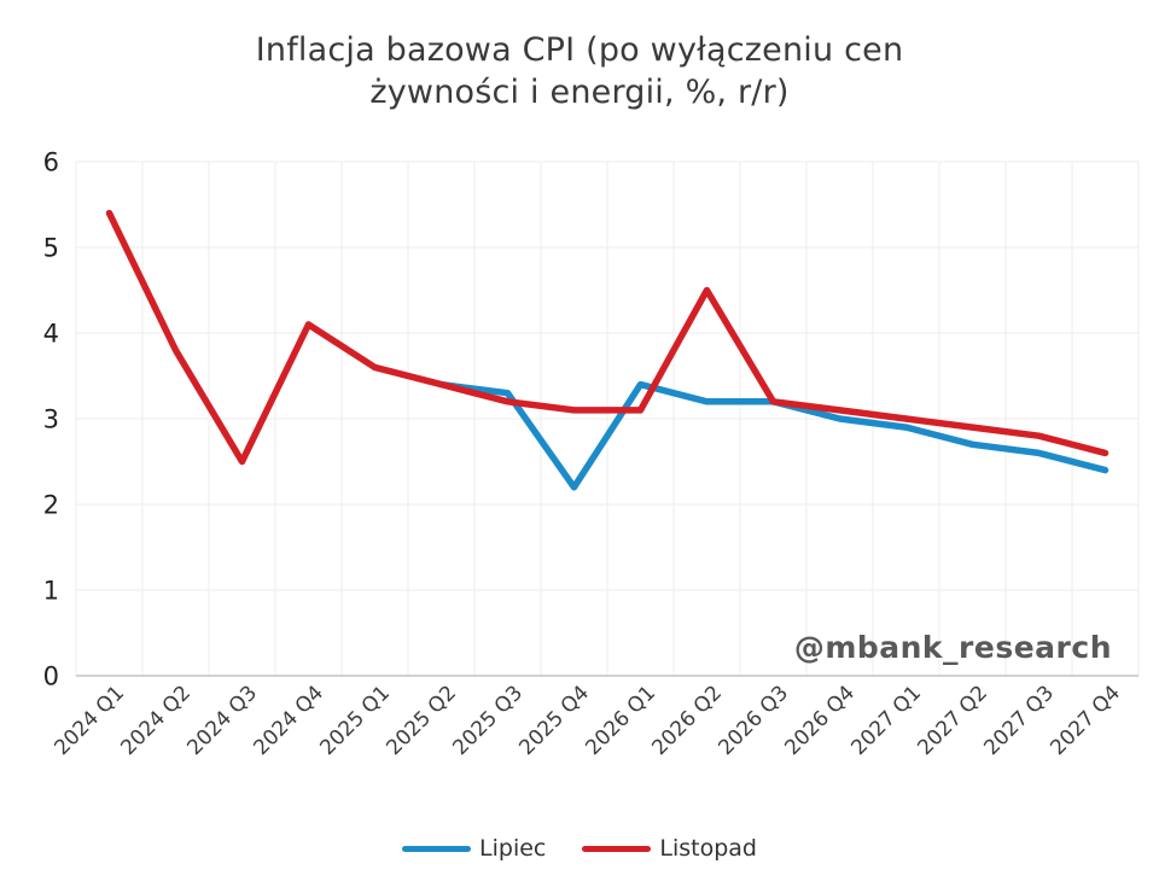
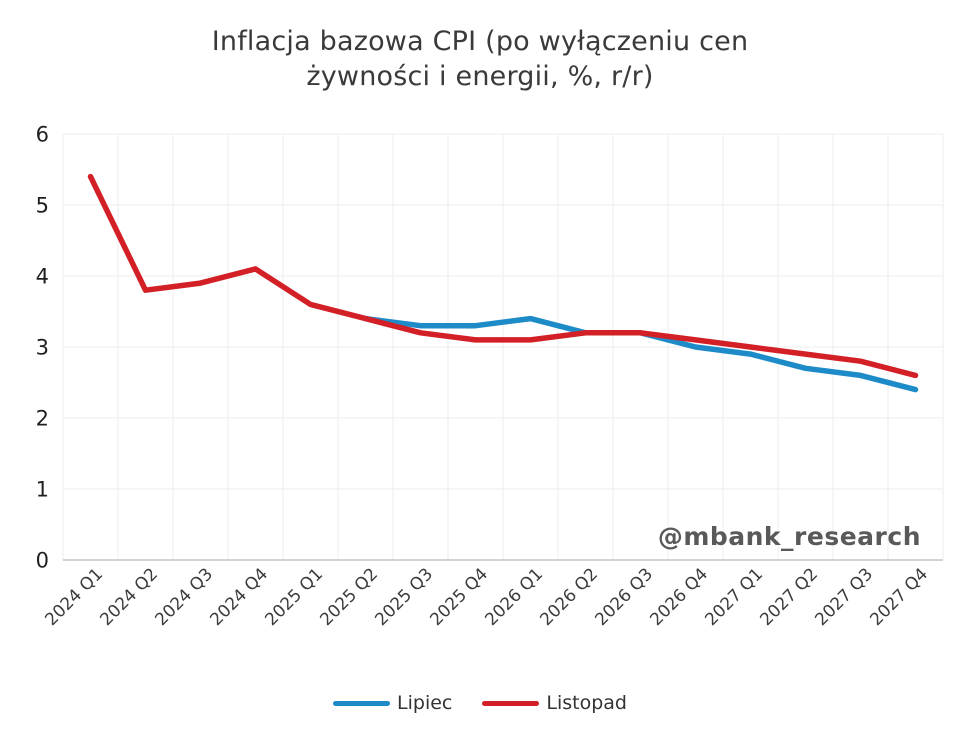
Listopad/2024 Q3: 2.5 -> 3.9
Lipiec/2025 Q4: 2.2 -> 3.3
Listopad/2026 Q2: 4.5 -> 3.2
